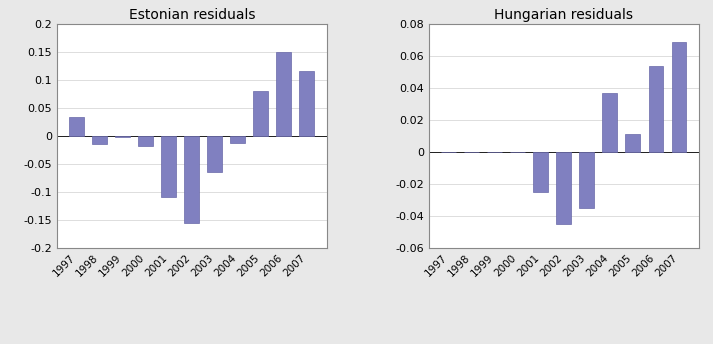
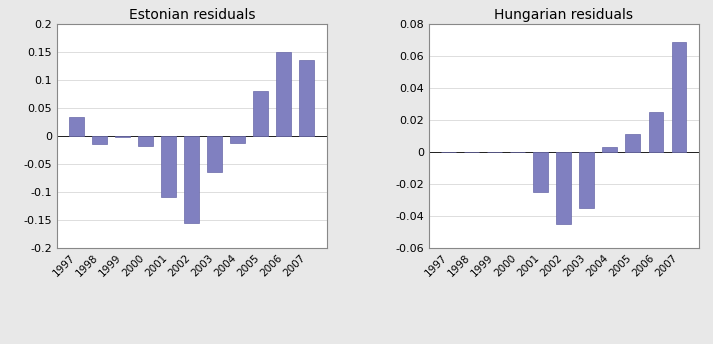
Estonian residuals/2007: 0.116 -> 0.135
Hungarian residuals/2004: 0.037 -> 0.003
Hungarian residuals/2006: 0.054 -> 0.025
